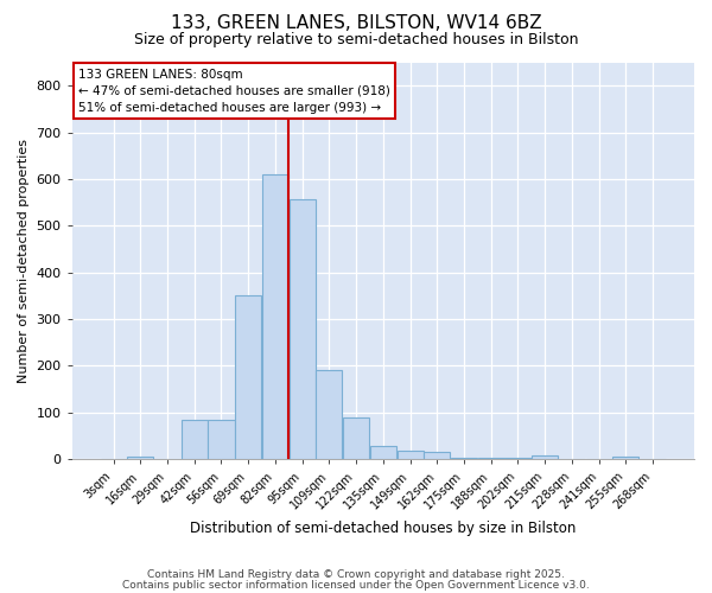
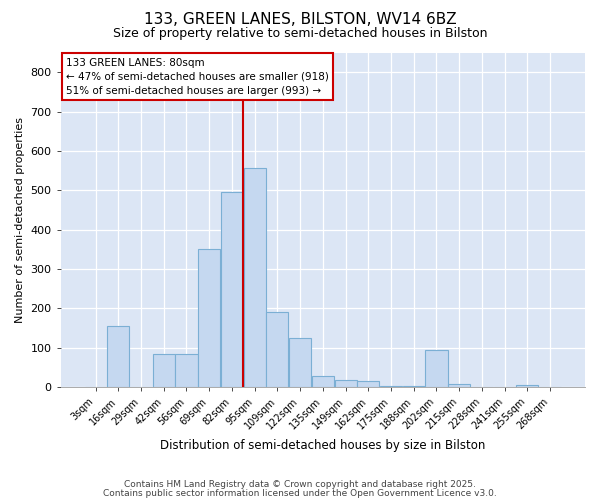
16sqm: 5 -> 155
82sqm: 610 -> 495
122sqm: 90 -> 125
202sqm: 4 -> 95
